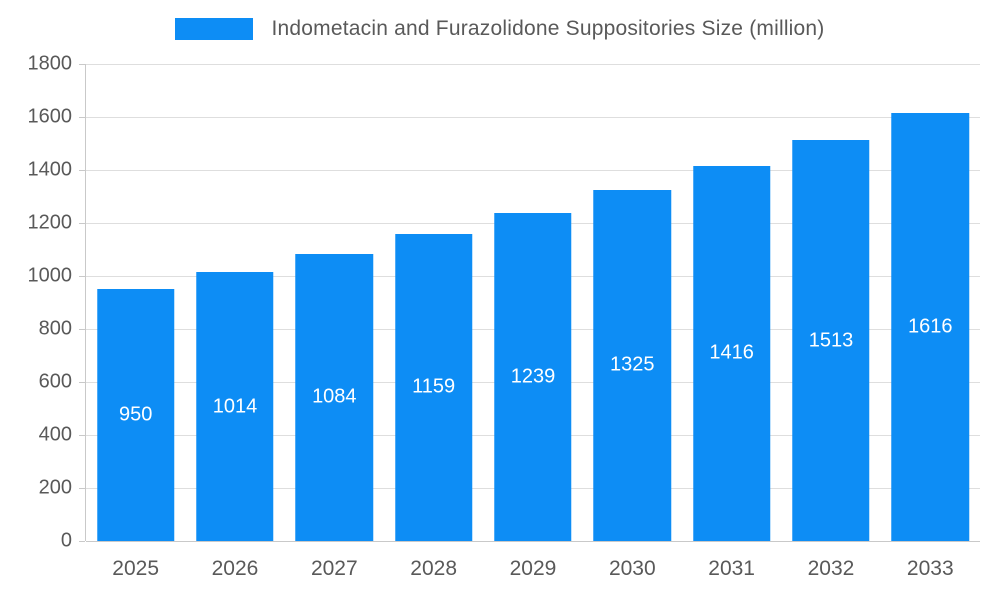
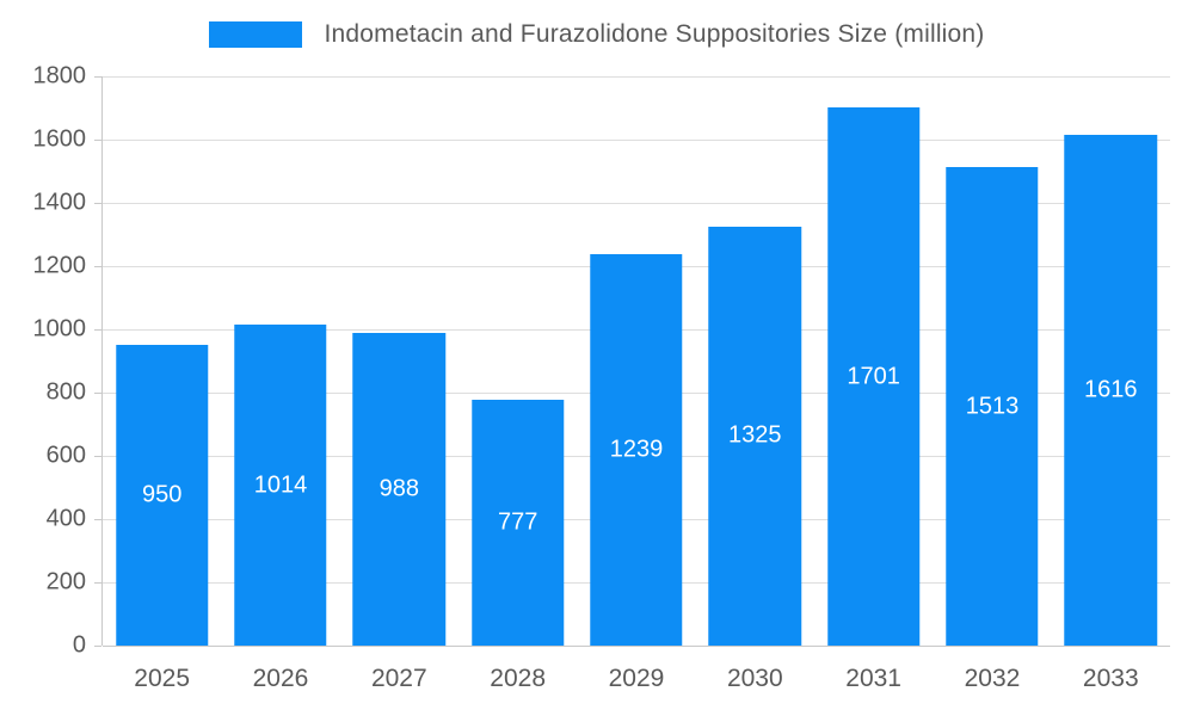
2027: 1084 -> 988
2028: 1159 -> 777
2031: 1416 -> 1701
